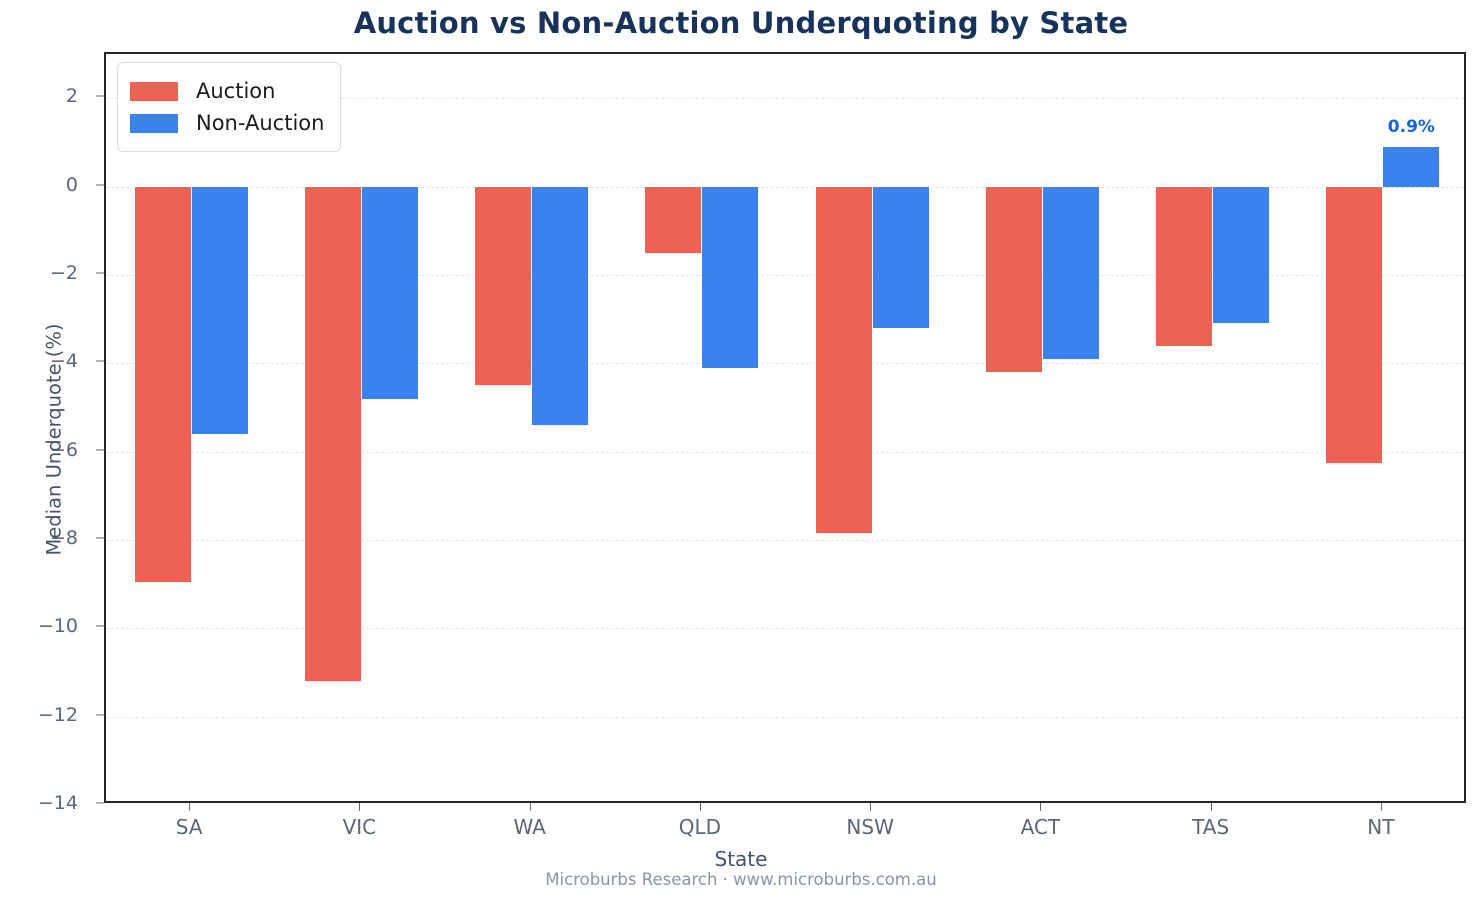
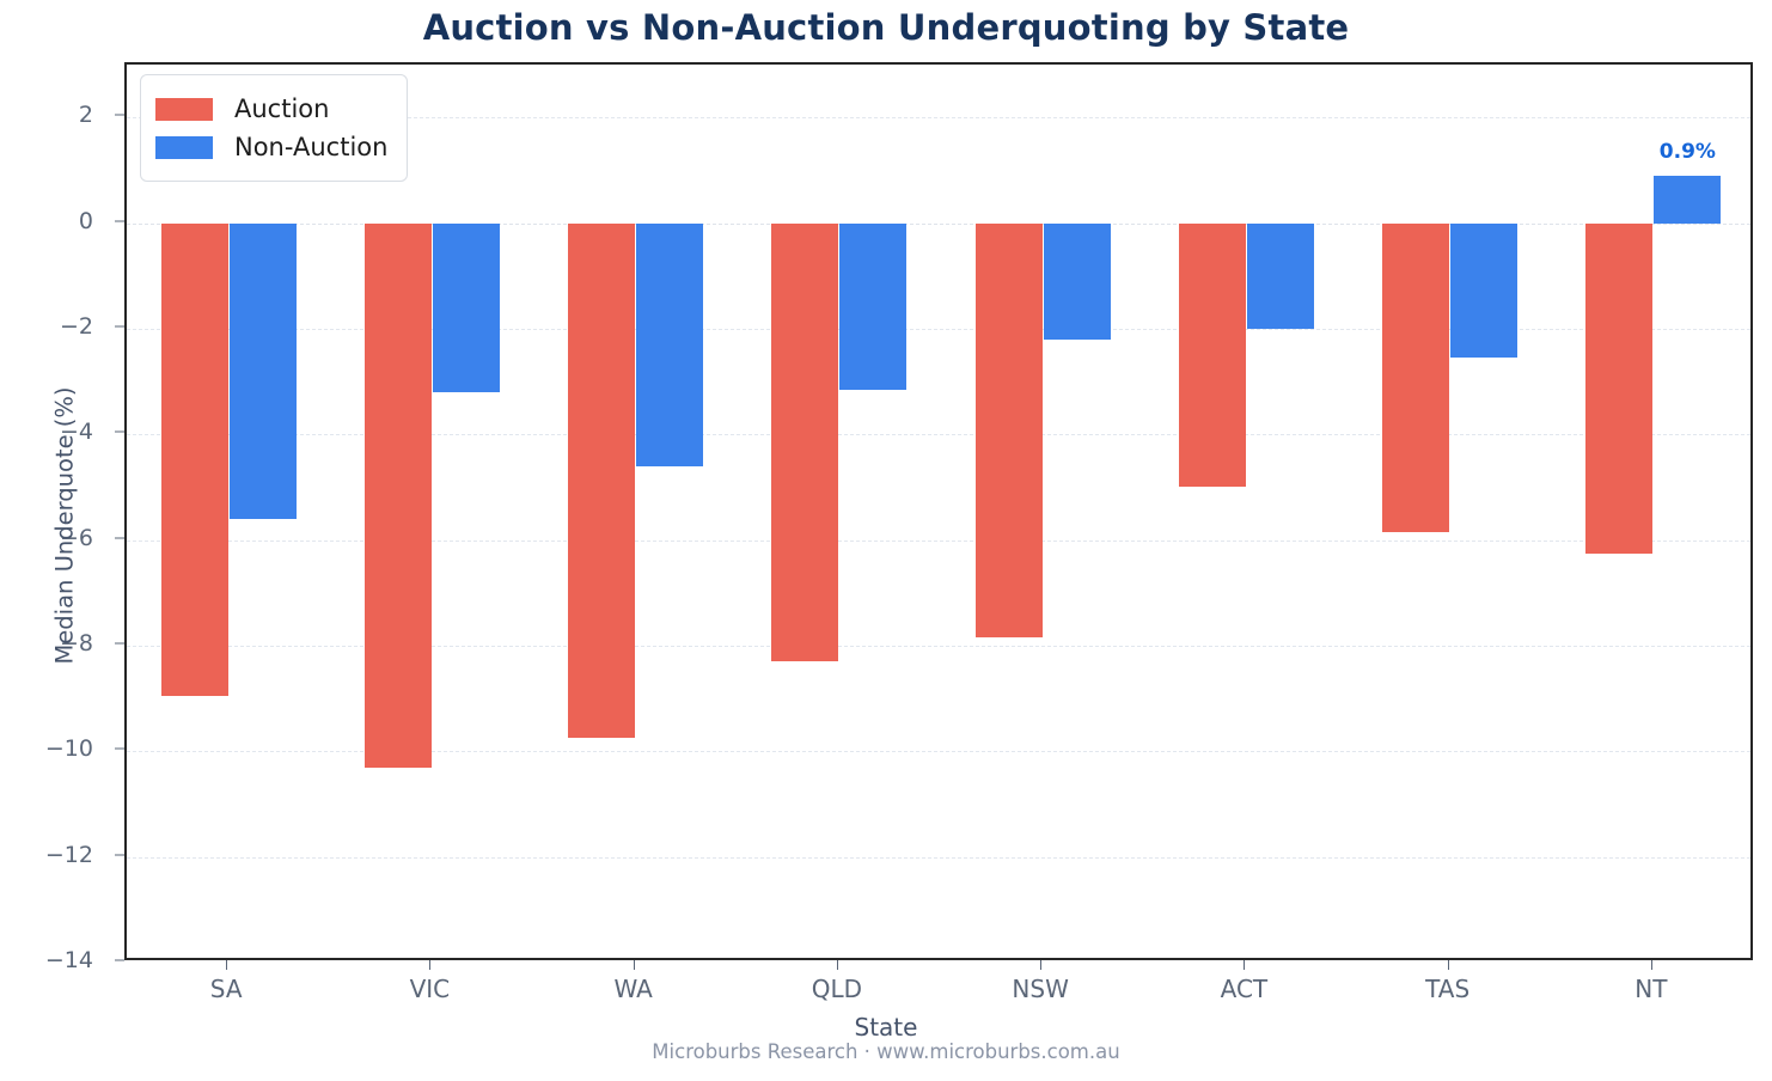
Auction/VIC: -11.2 -> -10.3
Non-Auction/VIC: -4.8 -> -3.2
Auction/WA: -4.5 -> -9.8
Non-Auction/WA: -5.4 -> -4.6
Auction/QLD: -1.5 -> -8.3
Non-Auction/QLD: -4.1 -> -3.1
Non-Auction/NSW: -3.2 -> -2.2
Auction/ACT: -4.2 -> -5.0
Non-Auction/ACT: -3.9 -> -2.0
Auction/TAS: -3.6 -> -5.8
Non-Auction/TAS: -3.1 -> -2.5
